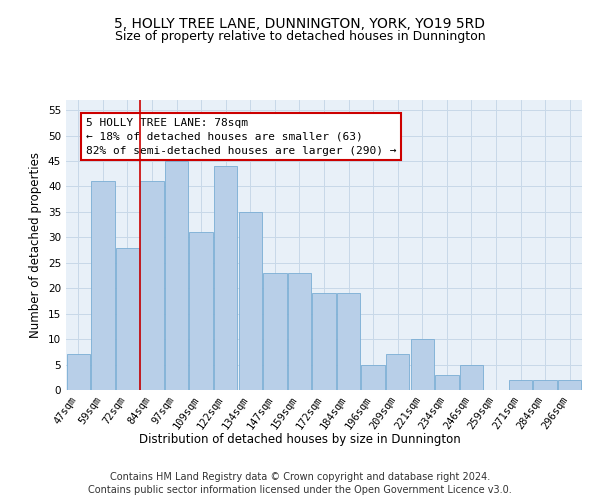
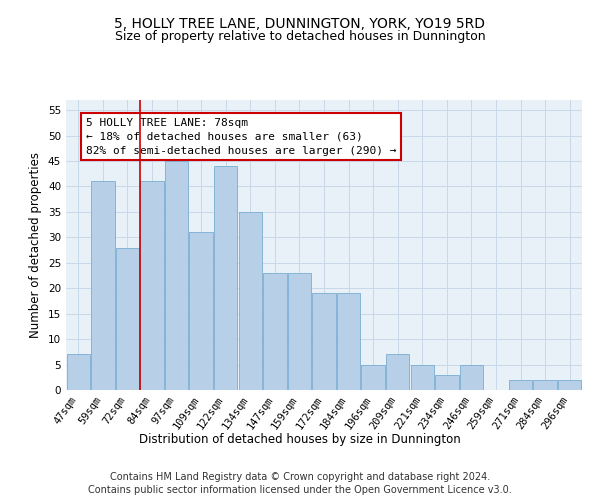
221sqm: 10 -> 5
